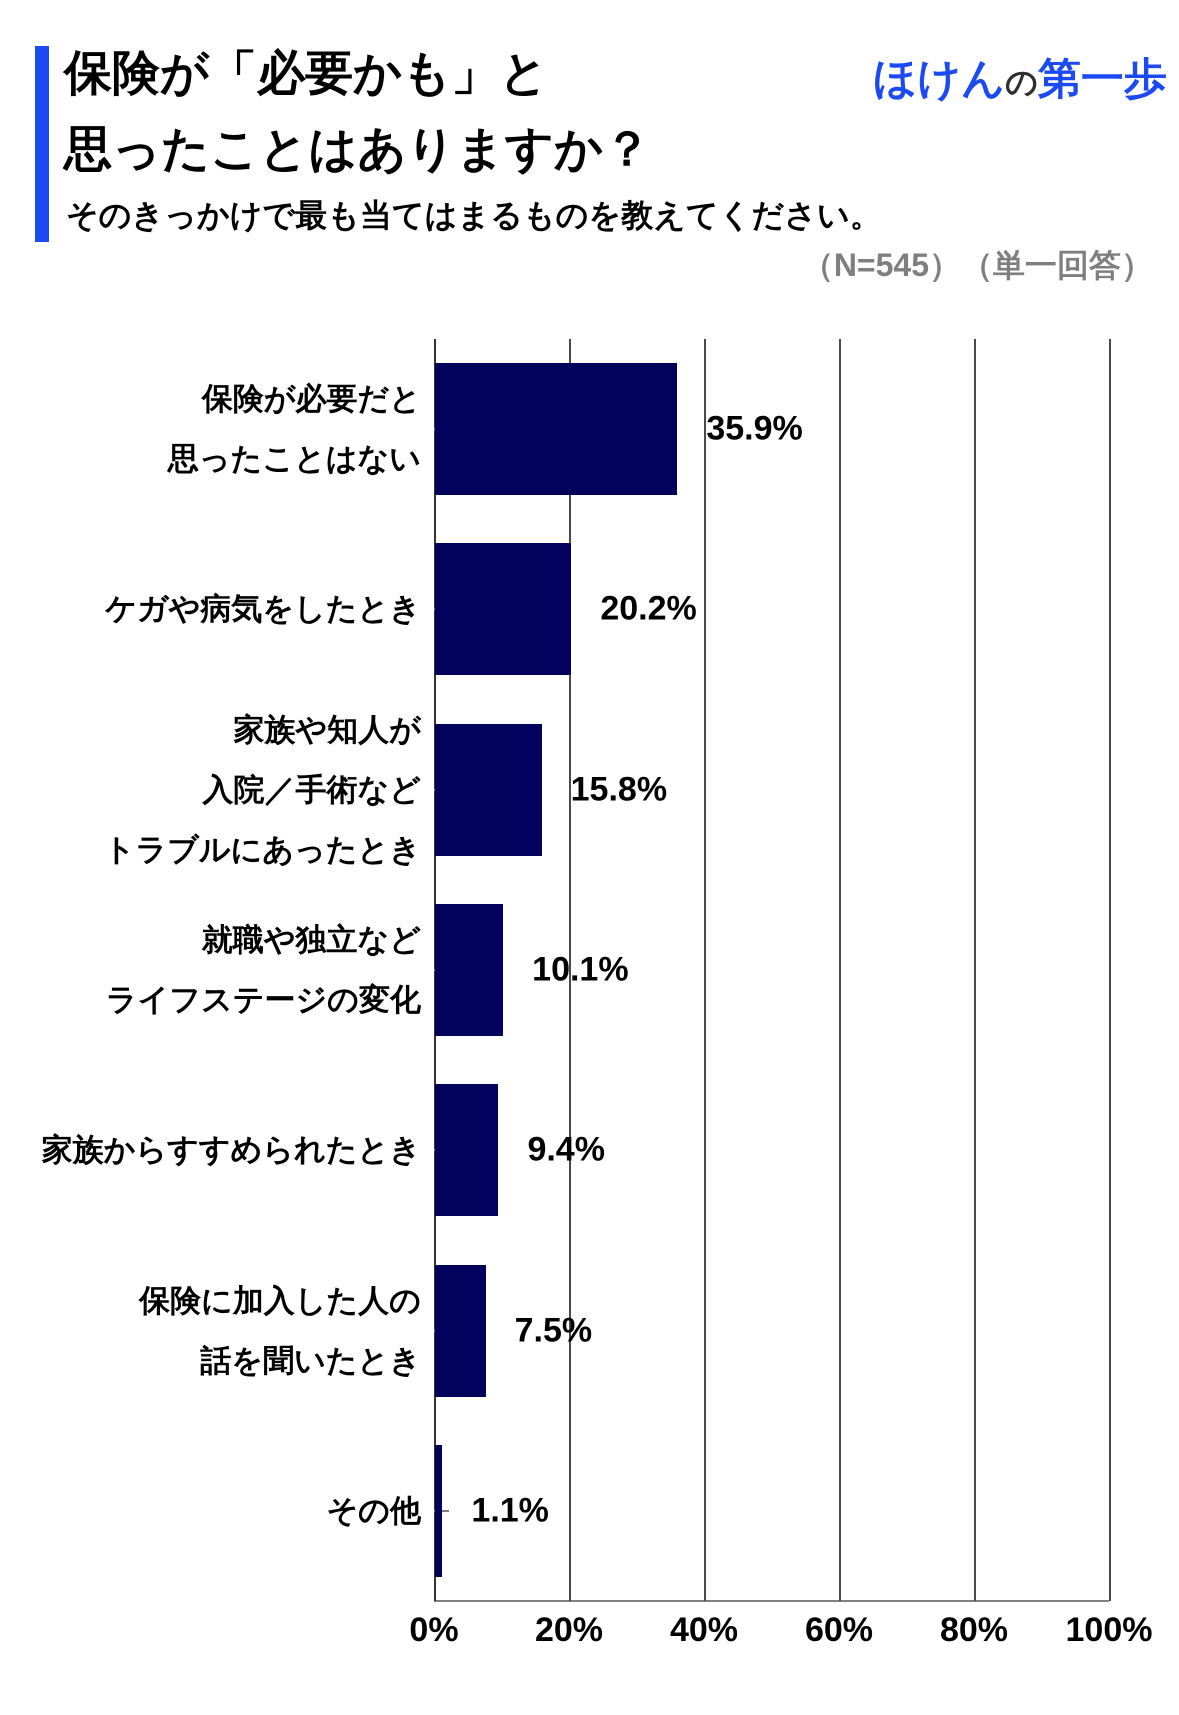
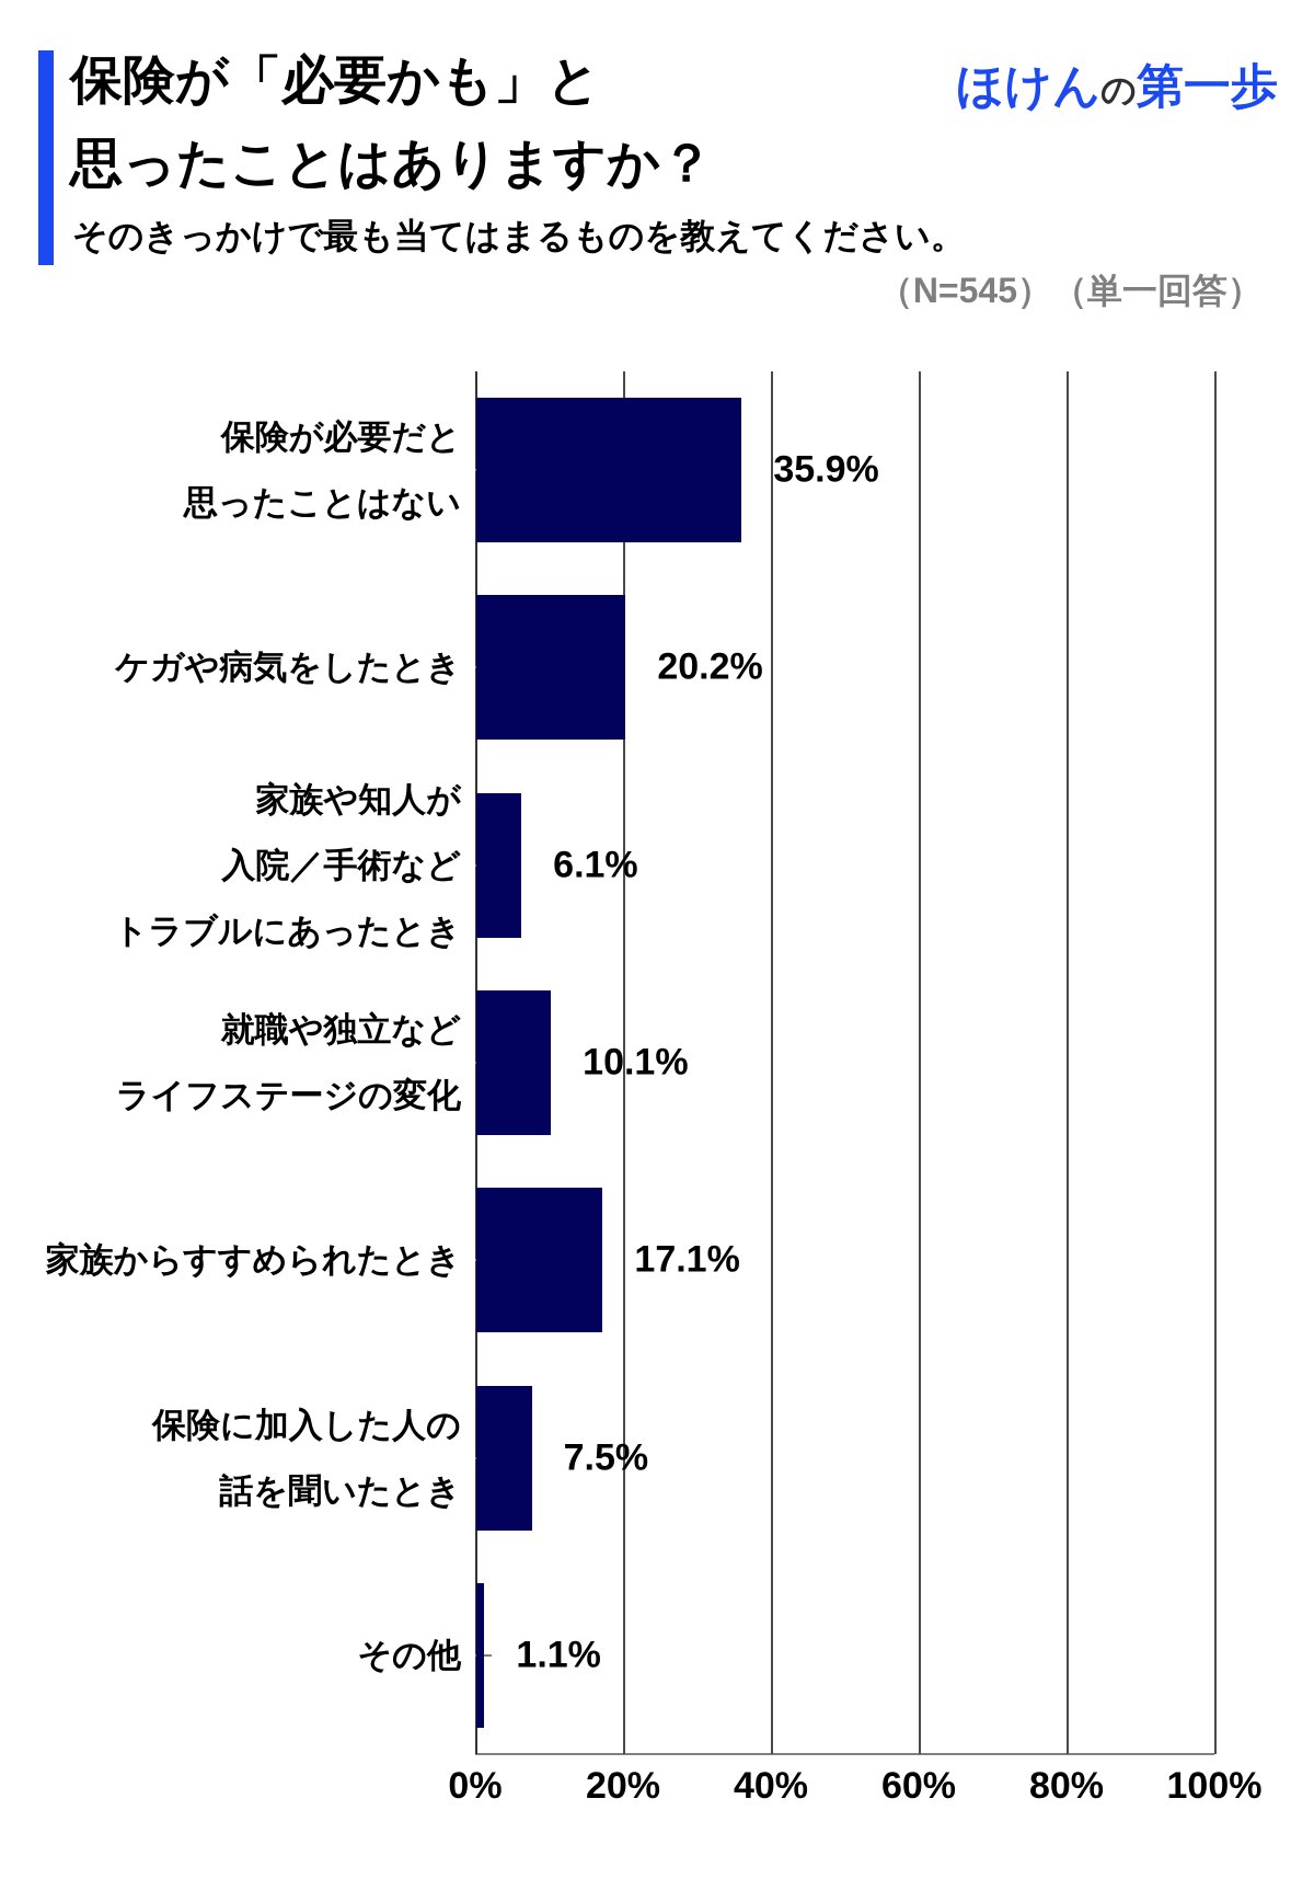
家族や知人が 入院／手術など トラブルにあったとき: 15.8% -> 6.1%
家族からすすめられたとき: 9.4% -> 17.1%
